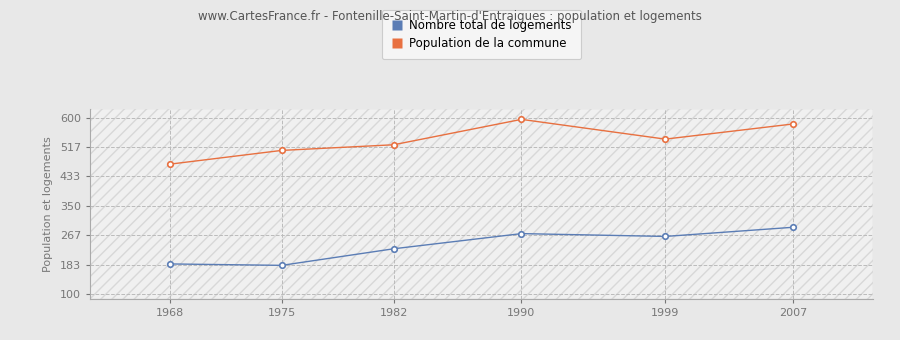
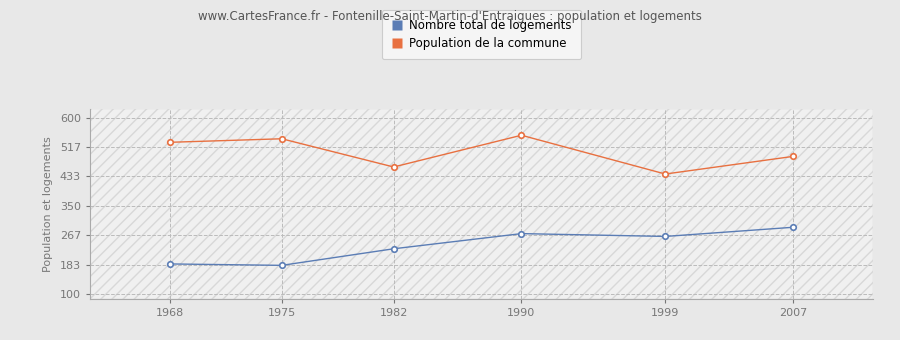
Population de la commune/1968: 468 -> 530
Population de la commune/1975: 507 -> 540
Population de la commune/1982: 523 -> 460
Population de la commune/1990: 595 -> 550
Population de la commune/1999: 539 -> 440
Population de la commune/2007: 582 -> 490
